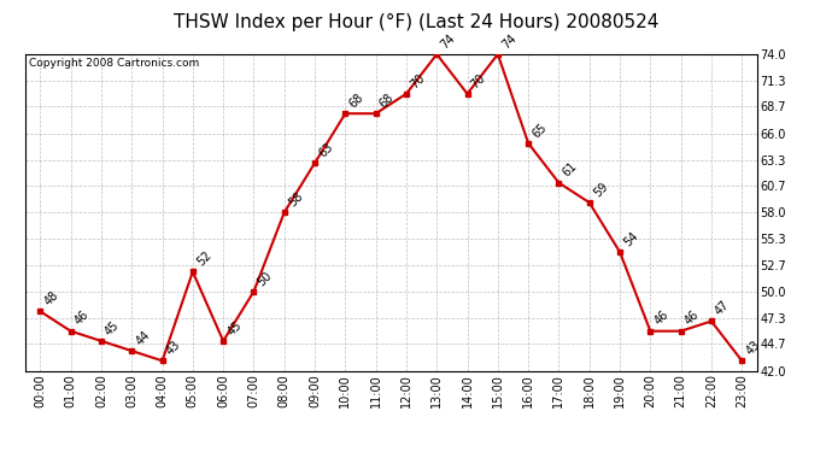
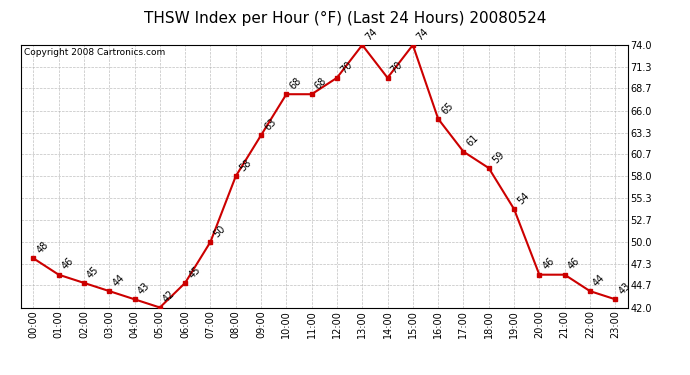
05:00: 52 -> 42
22:00: 47 -> 44
